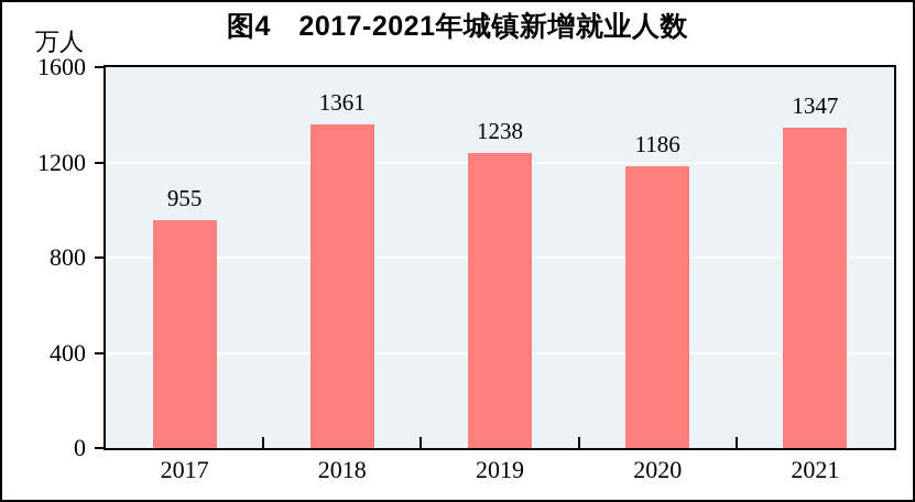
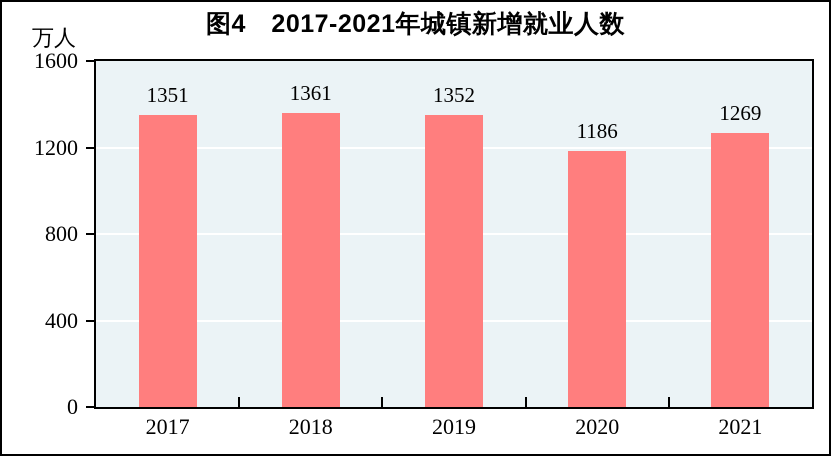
2017: 955 -> 1351
2019: 1238 -> 1352
2021: 1347 -> 1269
